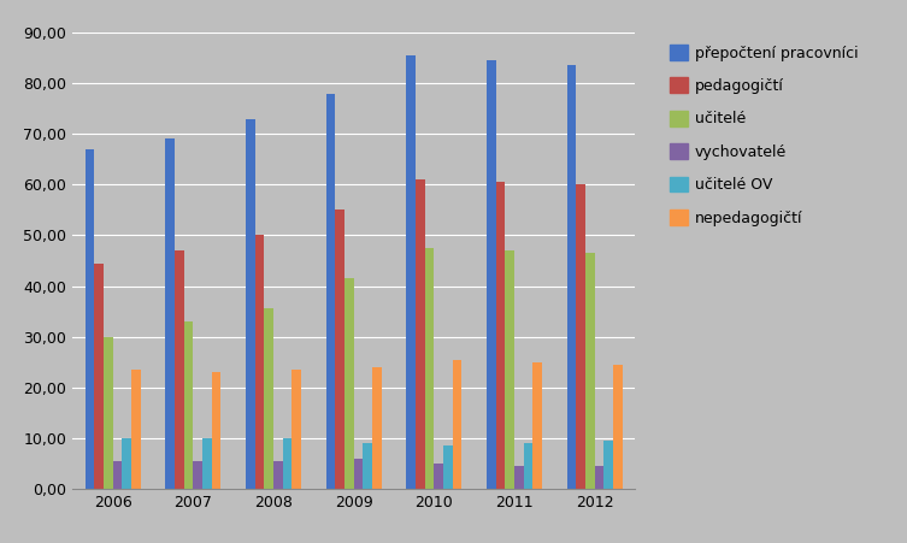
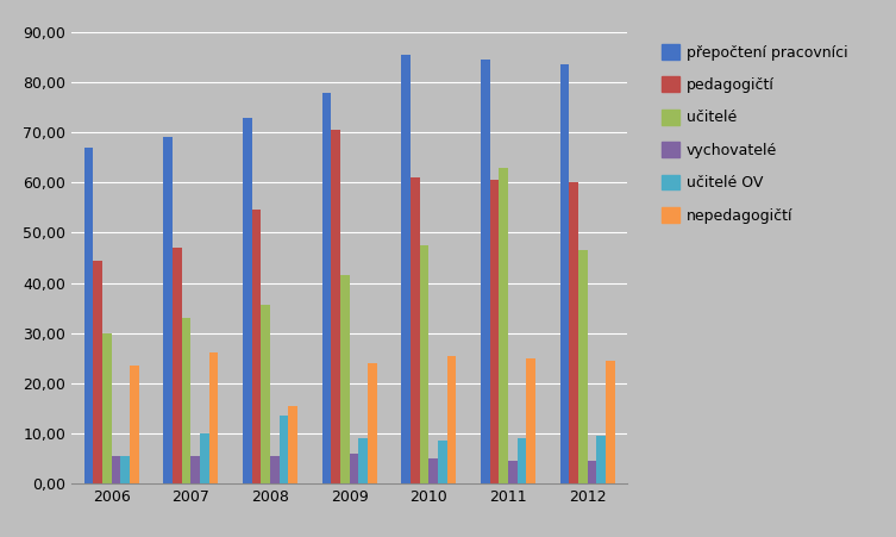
učitelé OV/2006: 10,0 -> 5,5
nepedagogičtí/2007: 23,0 -> 26,0
pedagogičtí/2008: 50,0 -> 54,5
učitelé OV/2008: 10,0 -> 13,5
nepedagogičtí/2008: 23,5 -> 15,5
pedagogičtí/2009: 55,0 -> 70,5
učitelé/2011: 47,0 -> 63,0
